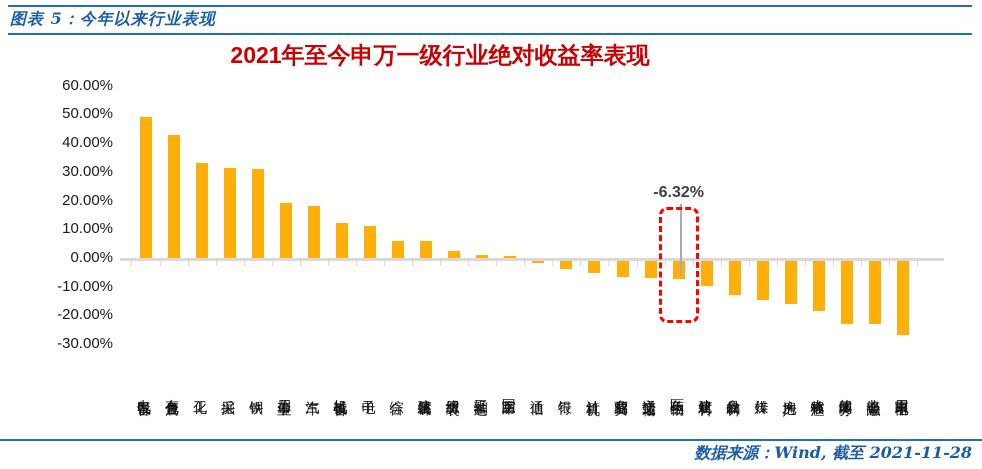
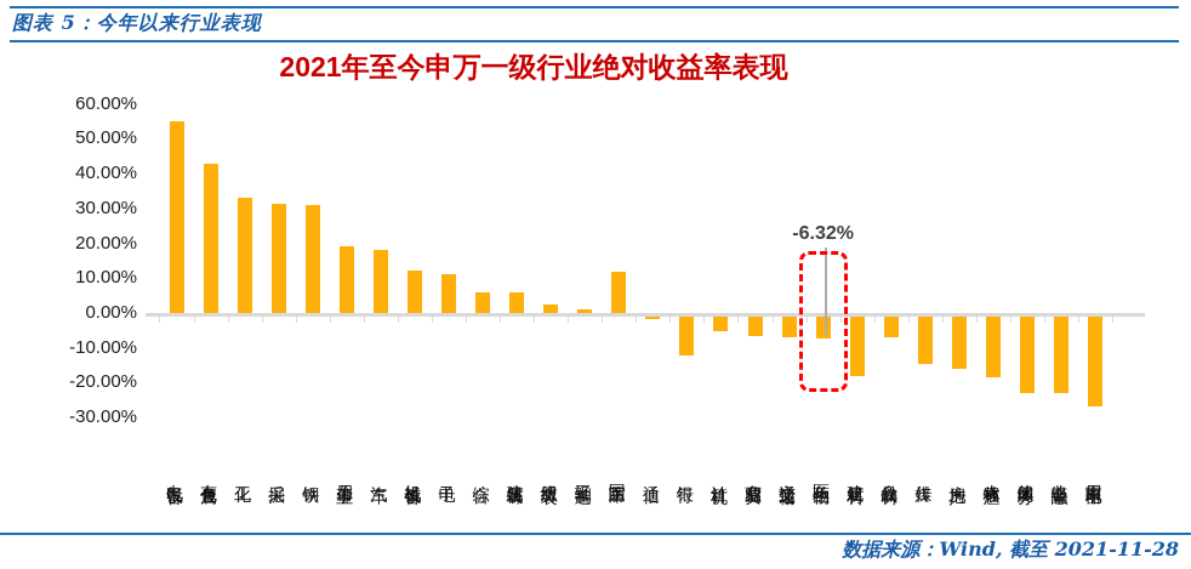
电气设备: 49% -> 55%
国防军工: 1% -> 12%
银行: -3% -> -11%
建筑材料: -9% -> -17%
食品饮料: -12% -> -6%
